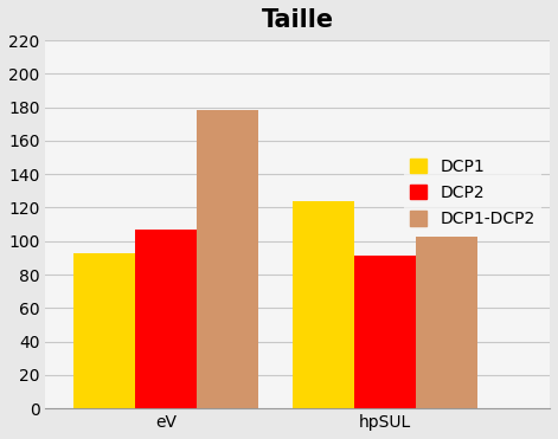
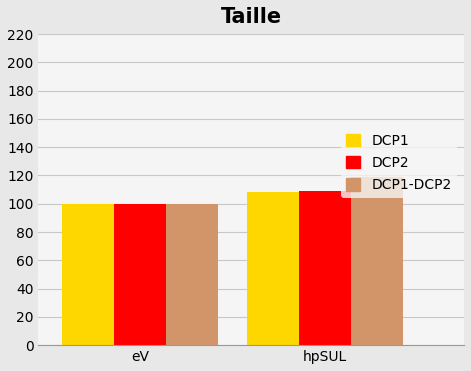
DCP1/eV: 93 -> 100
DCP2/eV: 107 -> 100
DCP1-DCP2/eV: 178 -> 100
DCP1/hpSUL: 124 -> 108
DCP2/hpSUL: 91 -> 109
DCP1-DCP2/hpSUL: 103 -> 119
